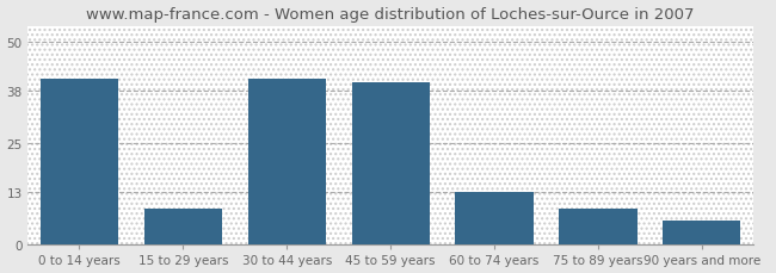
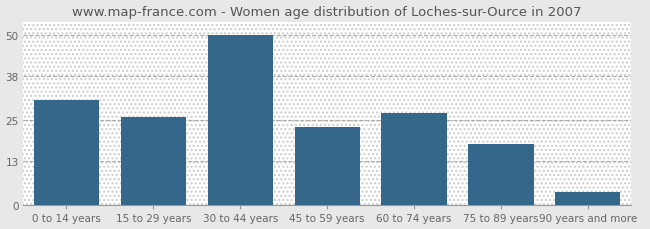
0 to 14 years: 41 -> 31
15 to 29 years: 9 -> 26
30 to 44 years: 41 -> 50
45 to 59 years: 40 -> 23
60 to 74 years: 13 -> 27
75 to 89 years: 9 -> 18
90 years and more: 6 -> 4
